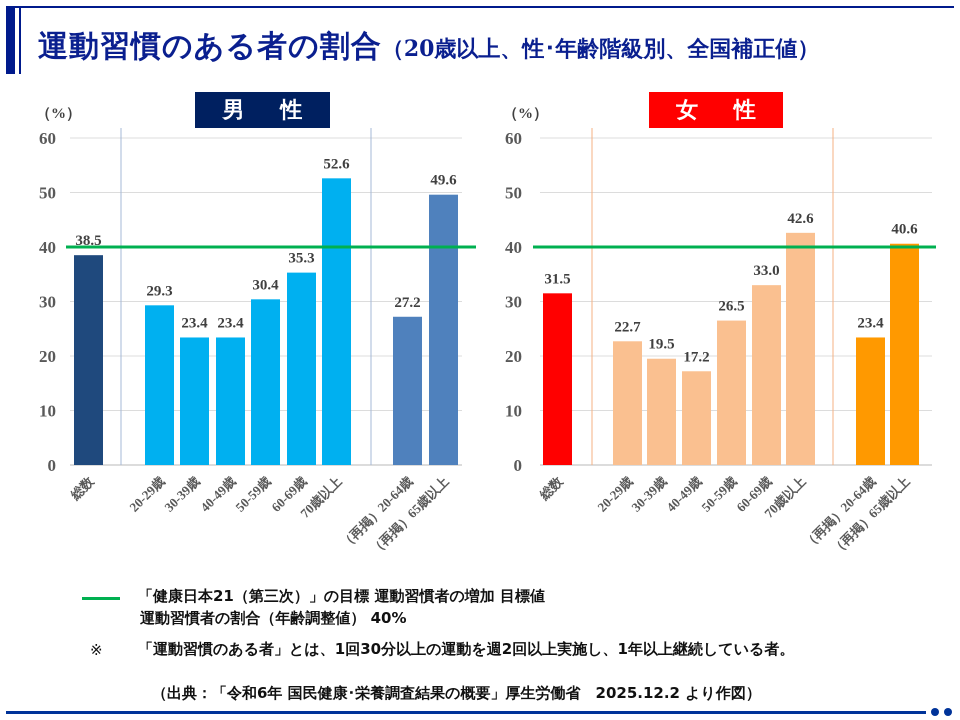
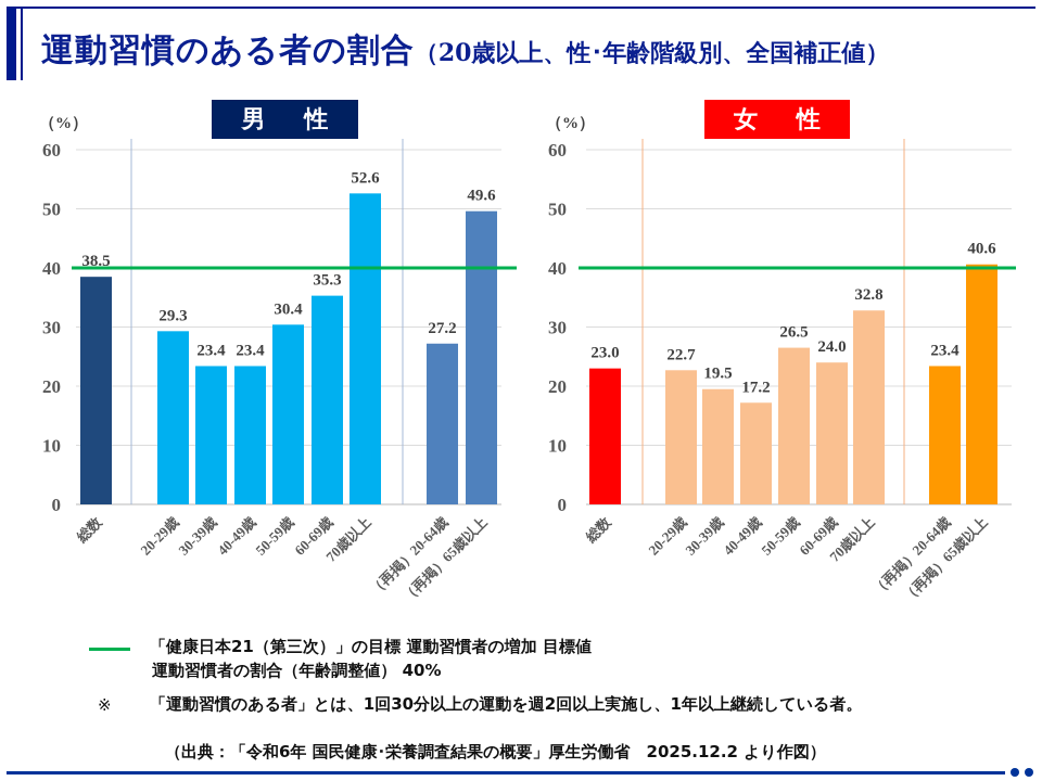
女 性/総数: 31.5 -> 23.0
女 性/60-69歳: 33.0 -> 24.0
女 性/70歳以上: 42.6 -> 32.8
